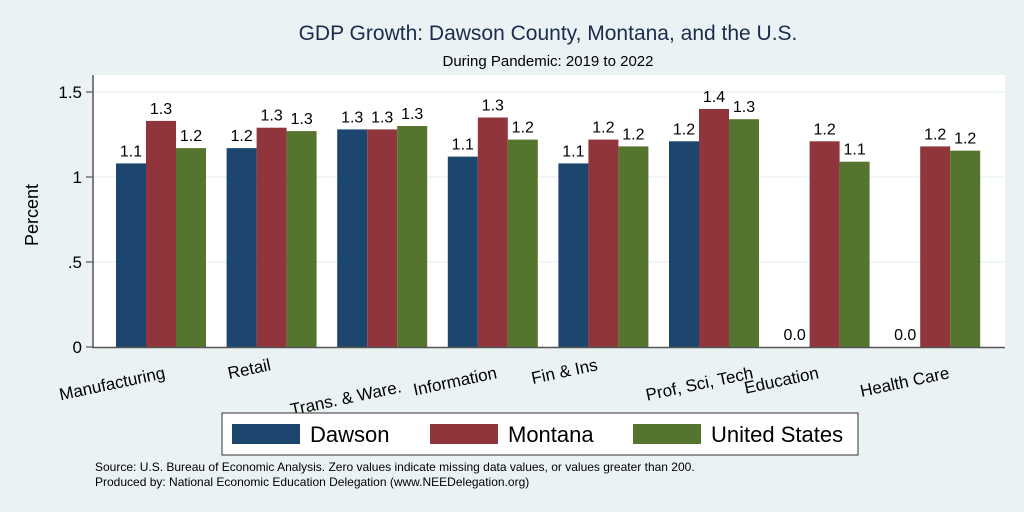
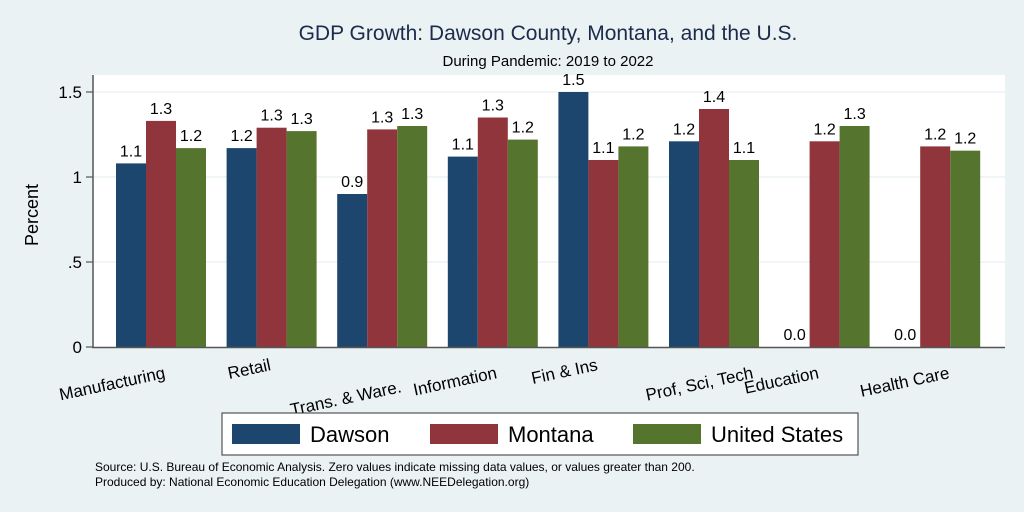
Dawson/Trans. & Ware.: 1.3 -> 0.9
Dawson/Fin & Ins: 1.1 -> 1.5
Montana/Fin & Ins: 1.2 -> 1.1
United States/Prof, Sci, Tech: 1.3 -> 1.1
United States/Education: 1.1 -> 1.3
